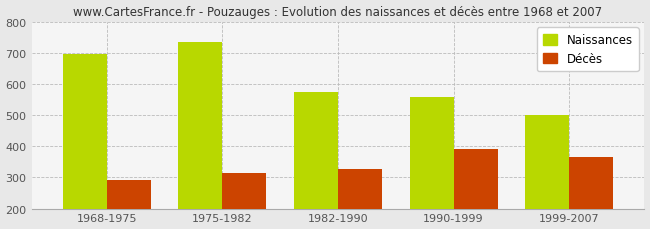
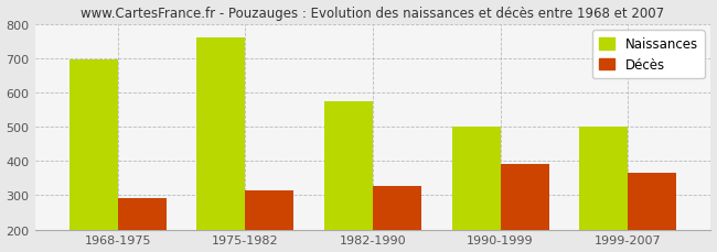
Naissances/1975-1982: 735 -> 760
Naissances/1990-1999: 557 -> 500
